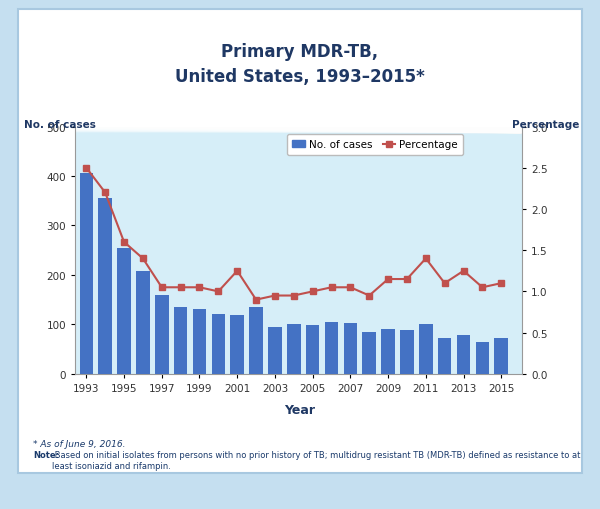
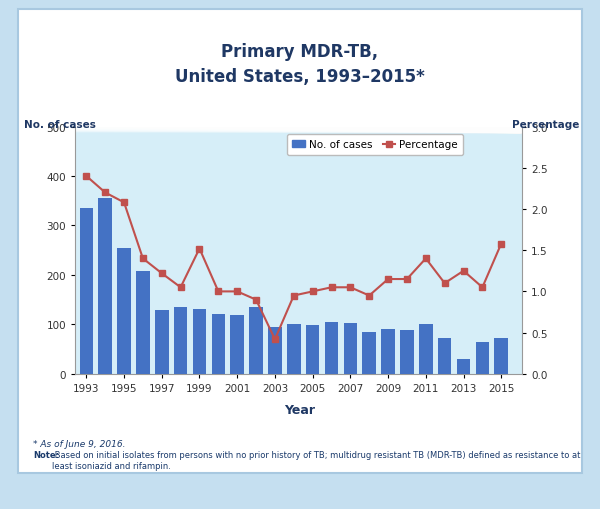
No. of cases/1993: 407 -> 335
Percentage/1993: 2.50 -> 2.40
Percentage/1995: 1.60 -> 2.08
No. of cases/1997: 160 -> 130
Percentage/1997: 1.05 -> 1.22
Percentage/1999: 1.05 -> 1.52
Percentage/2001: 1.25 -> 1.00
Percentage/2003: 0.95 -> 0.42
No. of cases/2013: 79 -> 30
Percentage/2015: 1.10 -> 1.58
